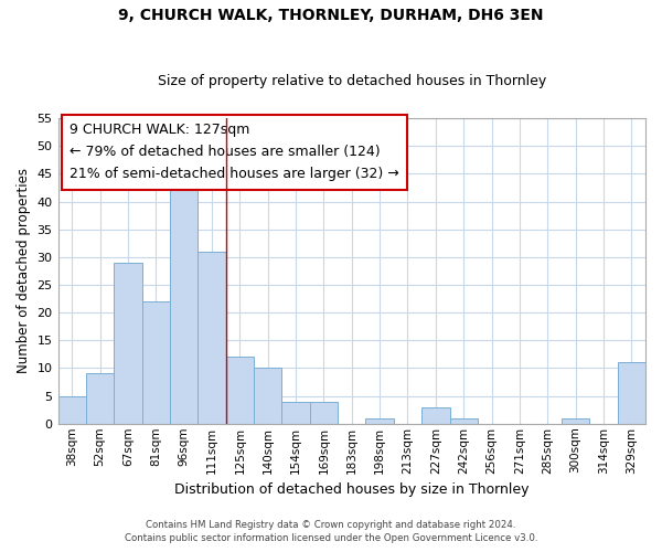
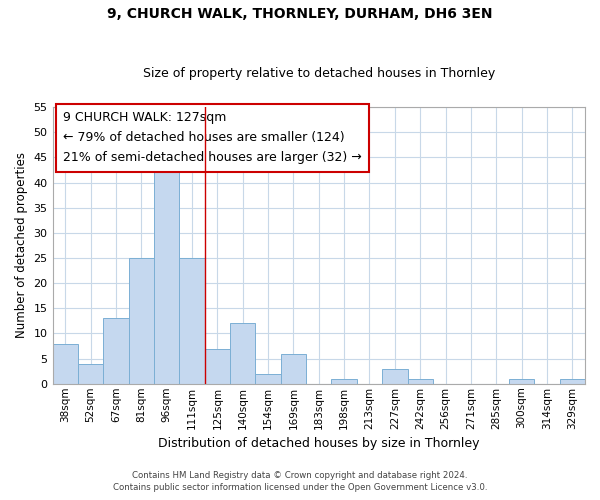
38sqm: 5 -> 8
52sqm: 9 -> 4
67sqm: 29 -> 13
81sqm: 22 -> 25
111sqm: 31 -> 25
125sqm: 12 -> 7
140sqm: 10 -> 12
154sqm: 4 -> 2
169sqm: 4 -> 6
329sqm: 11 -> 1
